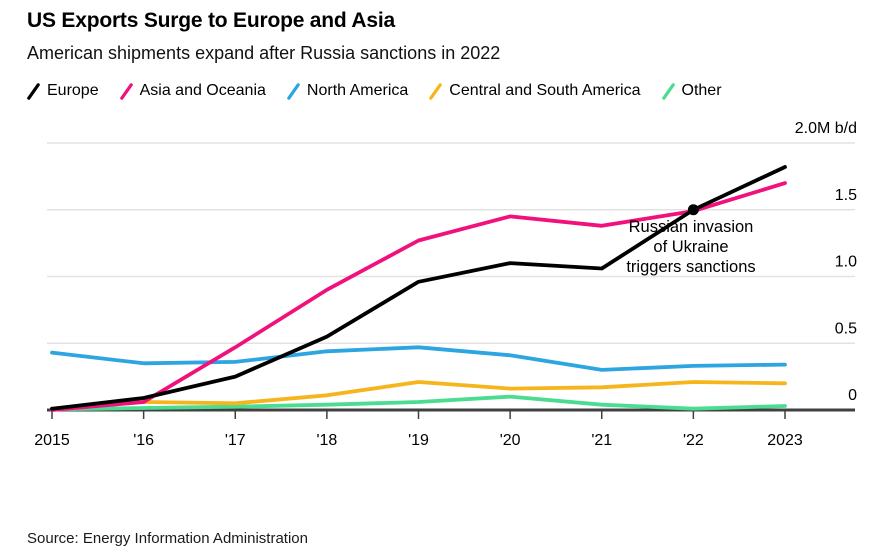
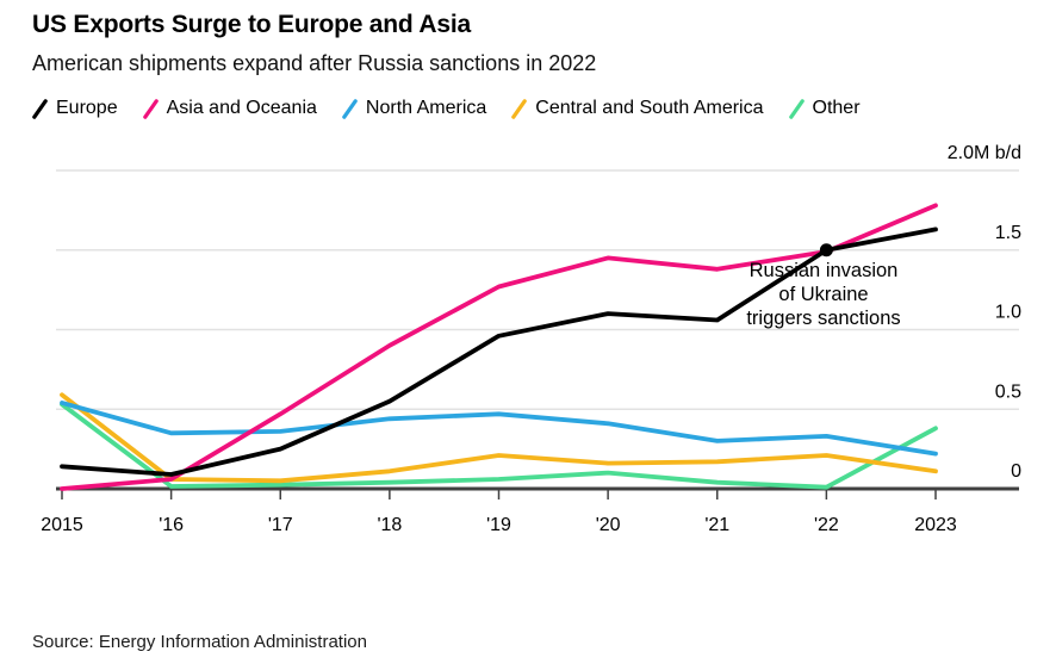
Europe/2015: 0.01 -> 0.14
North America/2015: 0.43 -> 0.54
Central and South America/2015: 0.01 -> 0.59
Other/2015: 0.01 -> 0.53
Europe/2023: 1.82 -> 1.63
Asia and Oceania/2023: 1.70 -> 1.78
North America/2023: 0.34 -> 0.22
Central and South America/2023: 0.20 -> 0.11
Other/2023: 0.03 -> 0.38
